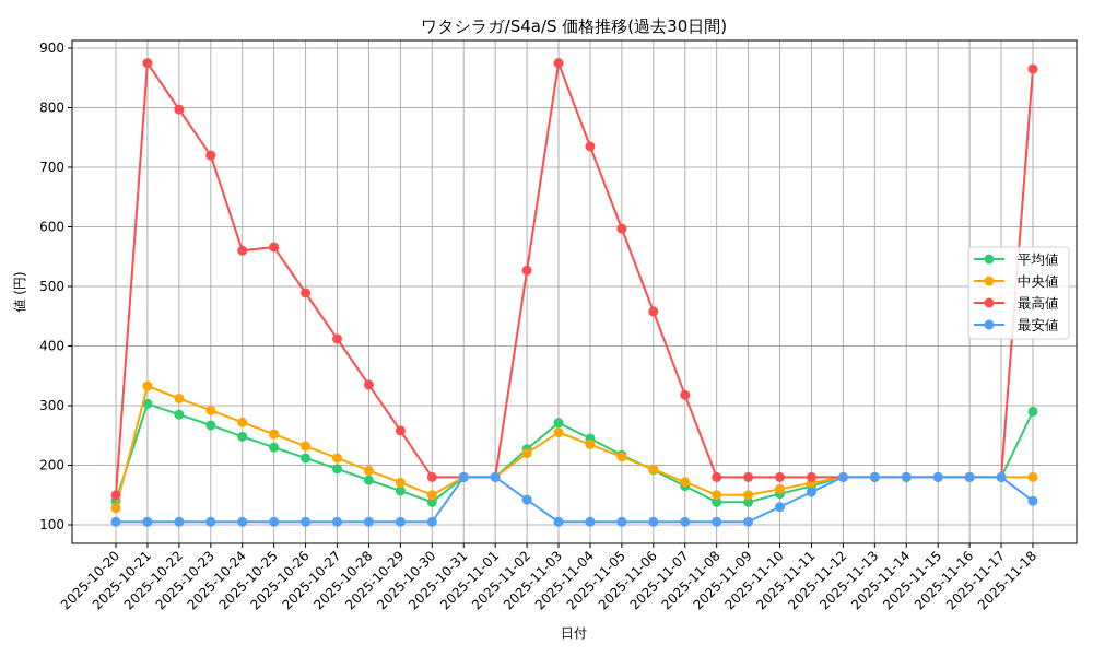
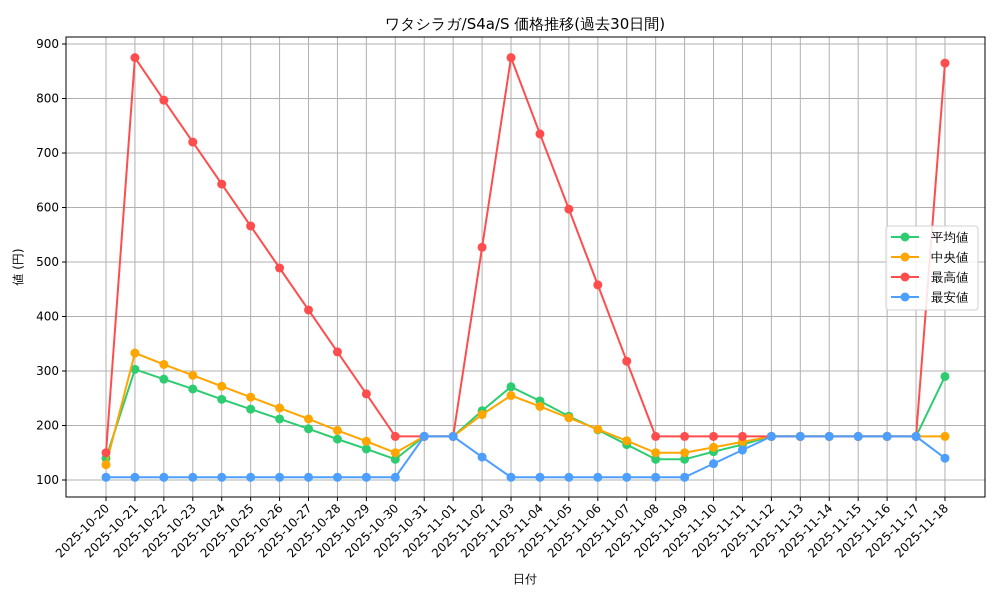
最高値/2025-10-24: 560 -> 640
